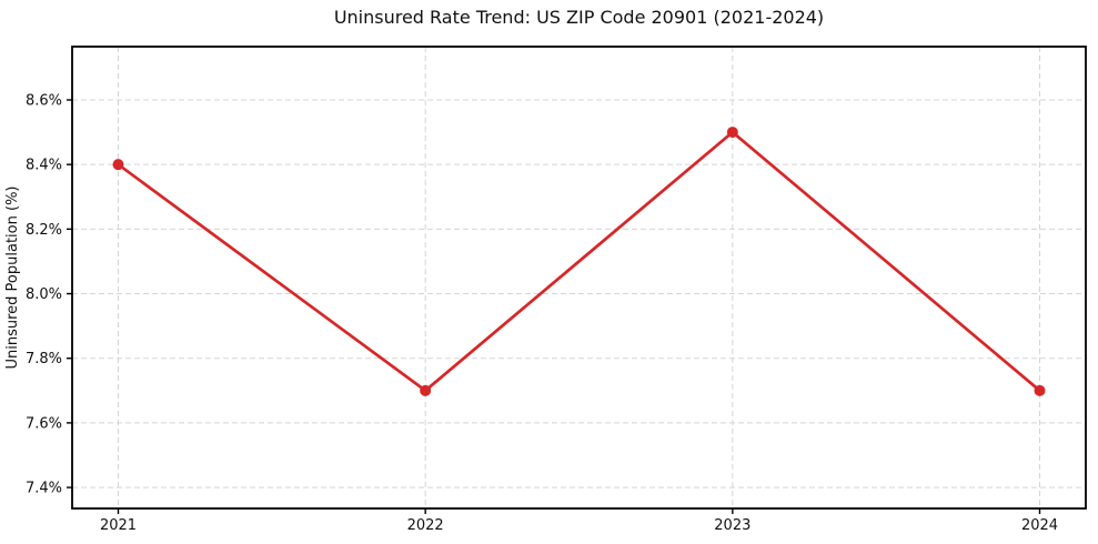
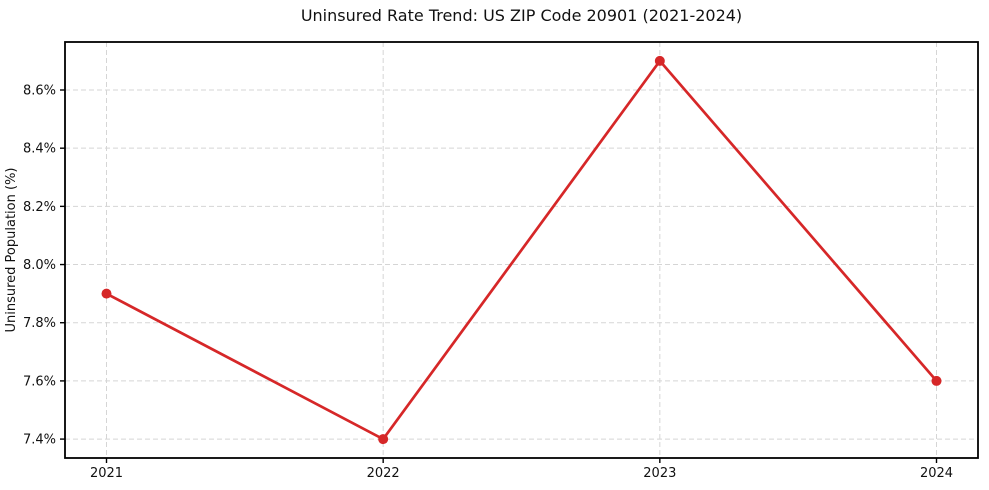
2021: 8.4% -> 7.9%
2022: 7.7% -> 7.4%
2023: 8.5% -> 8.7%
2024: 7.7% -> 7.6%
